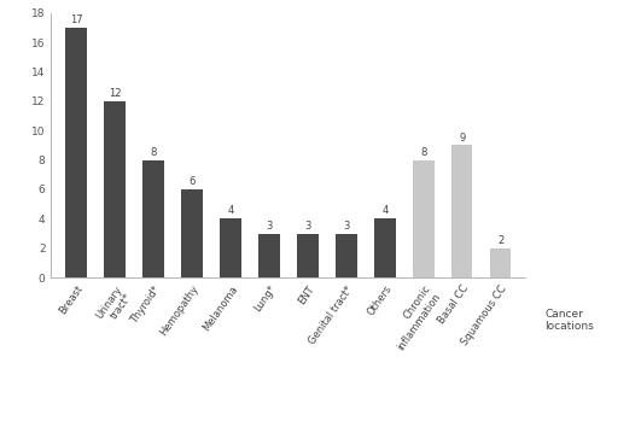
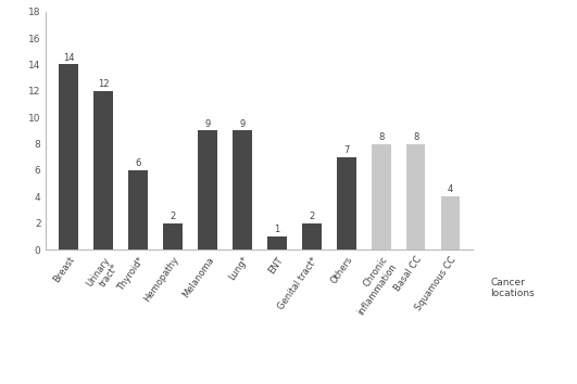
Breast: 17 -> 14
Thyroid*: 8 -> 6
Hemopathy: 6 -> 2
Melanoma: 4 -> 9
Lung*: 3 -> 9
ENT: 3 -> 1
Genital tract*: 3 -> 2
Others: 4 -> 7
Basal CC: 9 -> 8
Squamous CC: 2 -> 4
